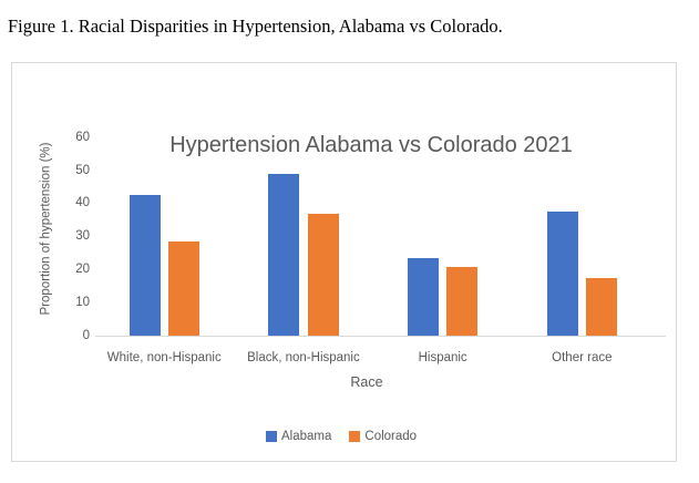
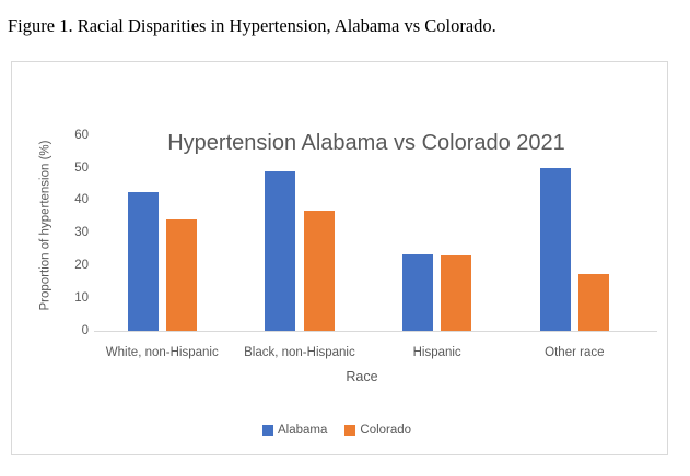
Colorado/White, non-Hispanic: 28 -> 34
Colorado/Hispanic: 21 -> 23
Alabama/Other race: 37 -> 50
